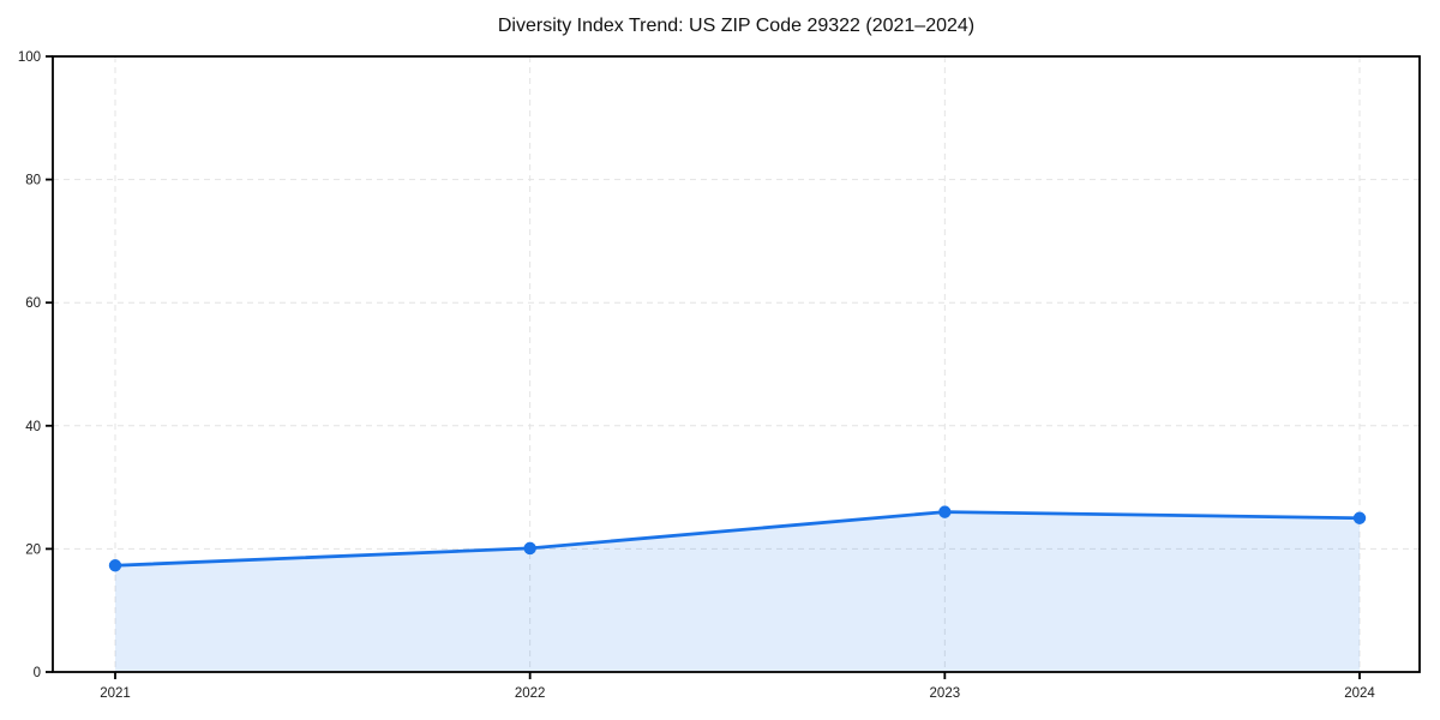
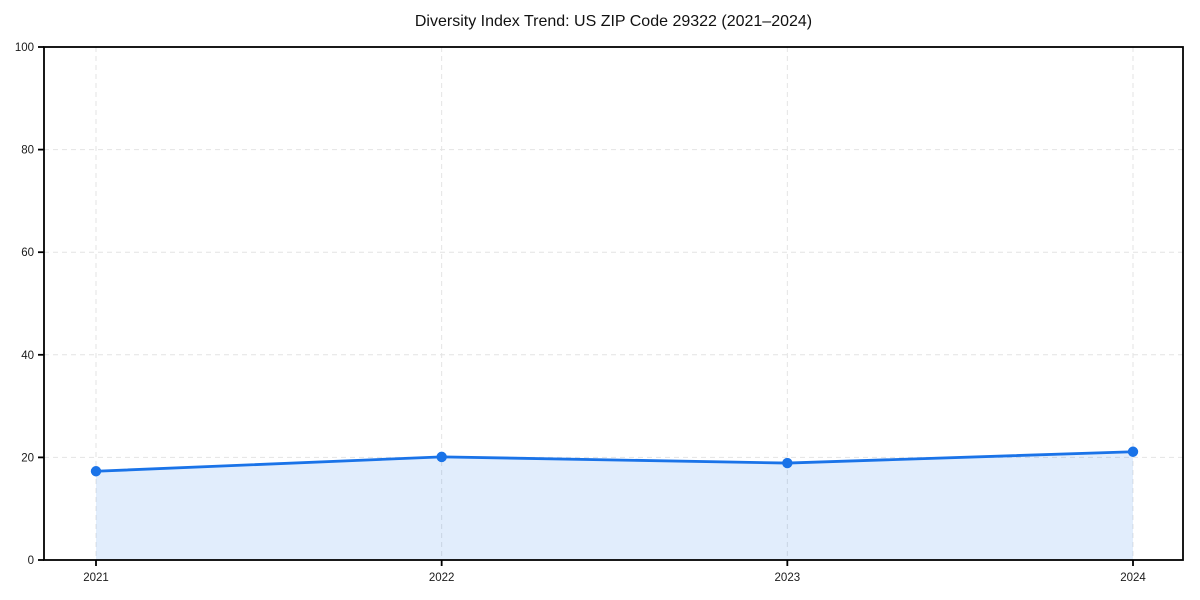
2023: 26 -> 19
2024: 25 -> 21
